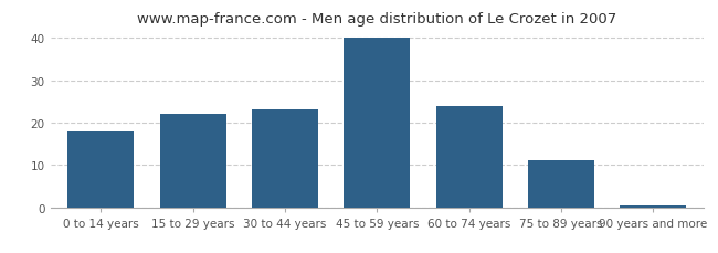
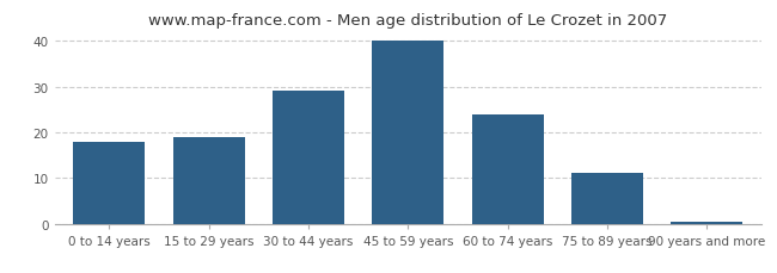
15 to 29 years: 22.0 -> 19.0
30 to 44 years: 23.0 -> 29.0
